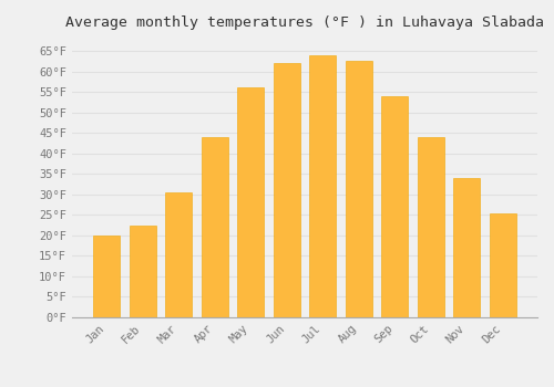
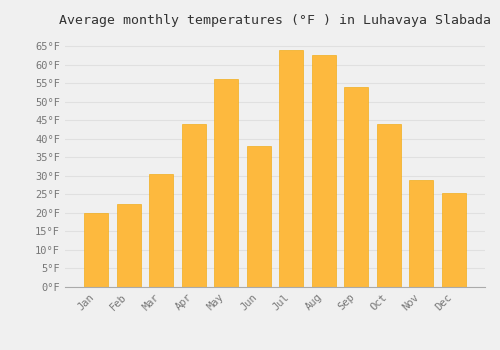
Jun: 62.0°F -> 38.0°F
Nov: 34.0°F -> 29.0°F
